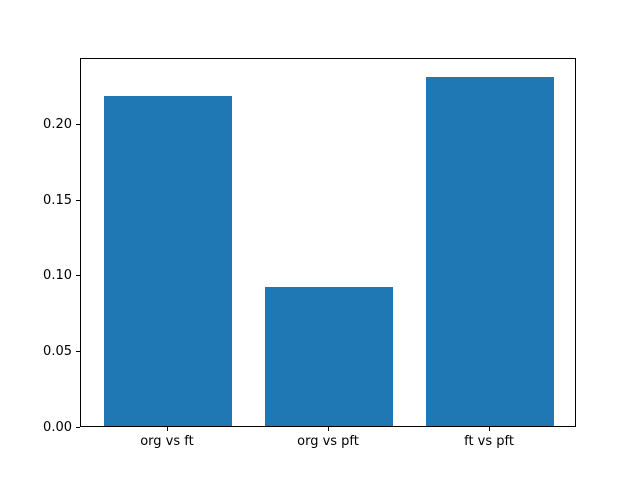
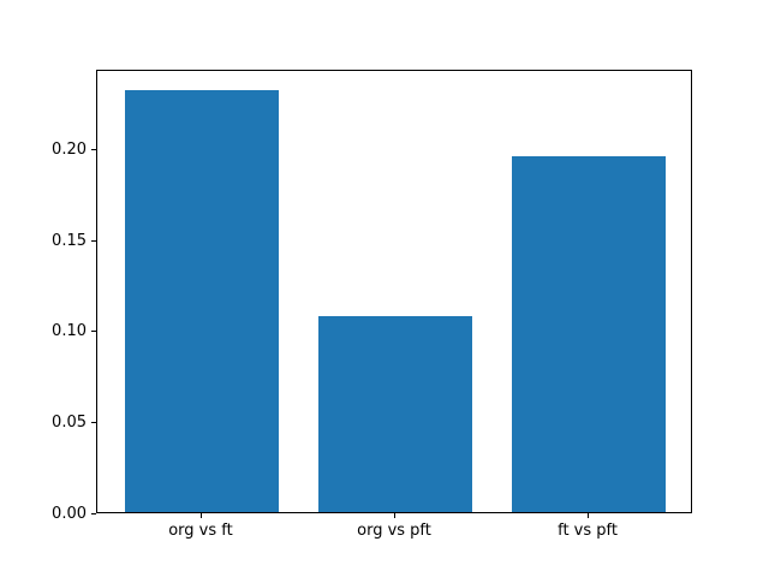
org vs ft: 0.218 -> 0.232
org vs pft: 0.092 -> 0.108
ft vs pft: 0.231 -> 0.196
